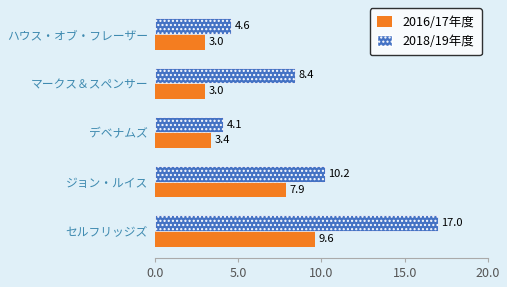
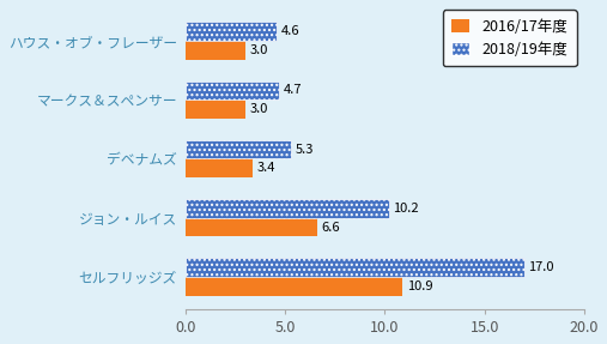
2018/19年度/マークス＆スペンサー: 8.4 -> 4.7
2018/19年度/デベナムズ: 4.1 -> 5.3
2016/17年度/ジョン・ルイス: 7.9 -> 6.6
2016/17年度/セルフリッジズ: 9.6 -> 10.9
